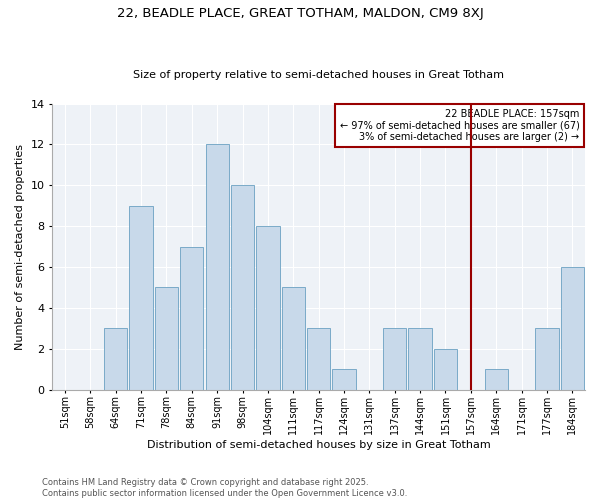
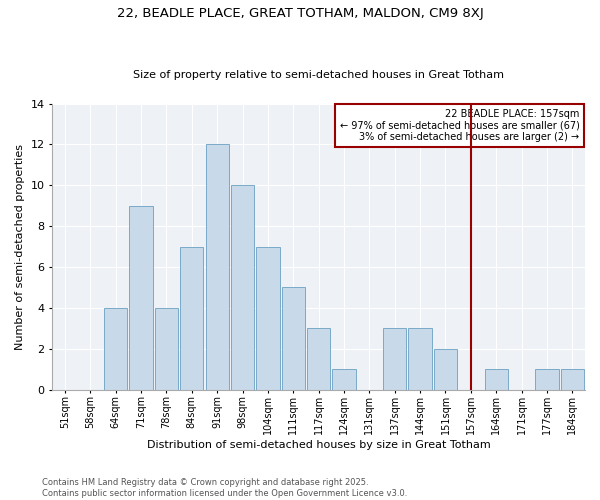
64sqm: 3 -> 4
78sqm: 5 -> 4
104sqm: 8 -> 7
177sqm: 3 -> 1
184sqm: 6 -> 1
